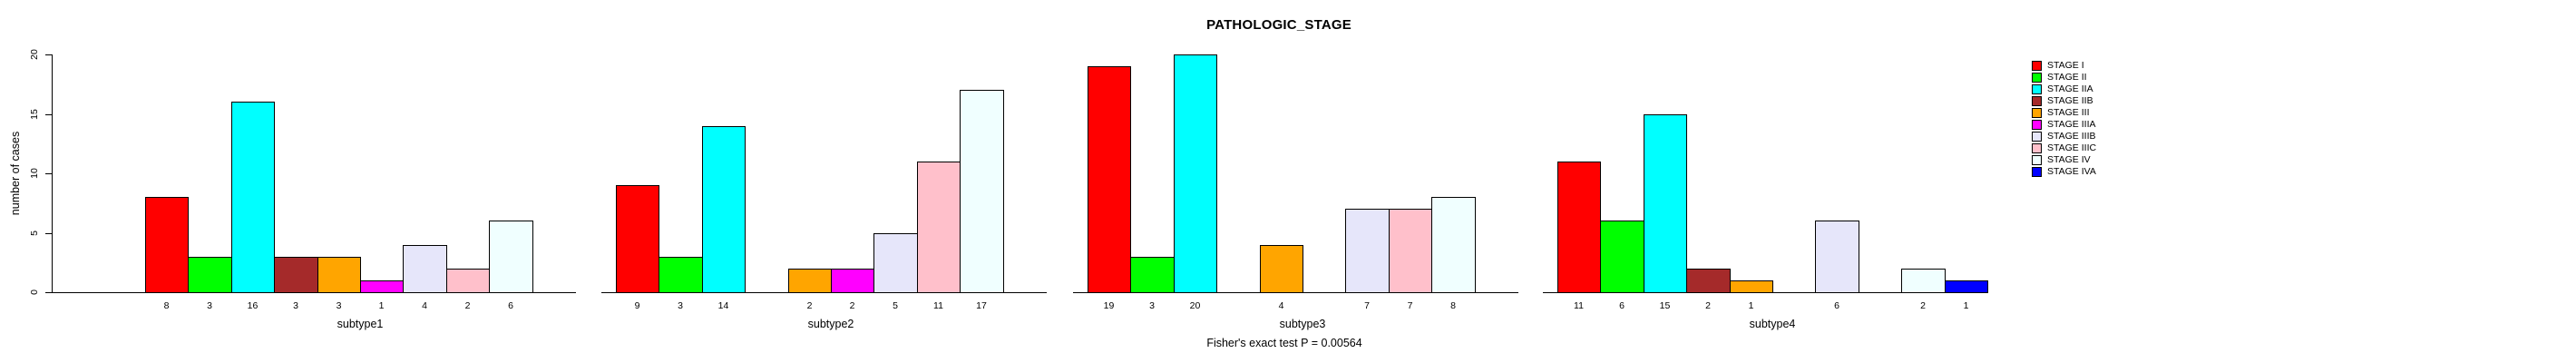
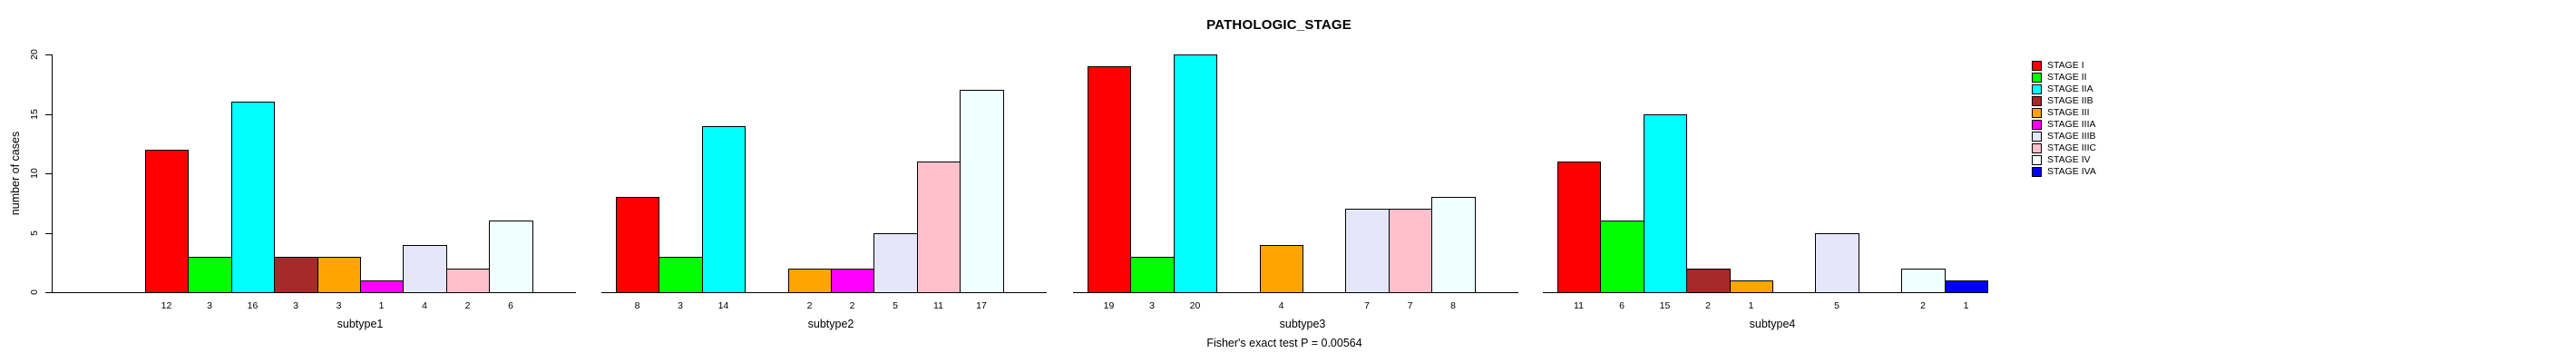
STAGE I/subtype1: 8 -> 12
STAGE I/subtype2: 9 -> 8
STAGE IIIB/subtype4: 6 -> 5
